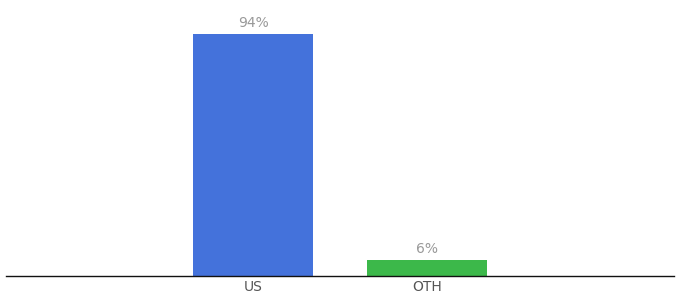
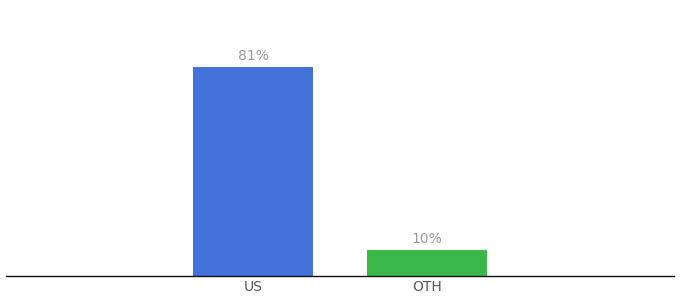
US: 94% -> 81%
OTH: 6% -> 10%
